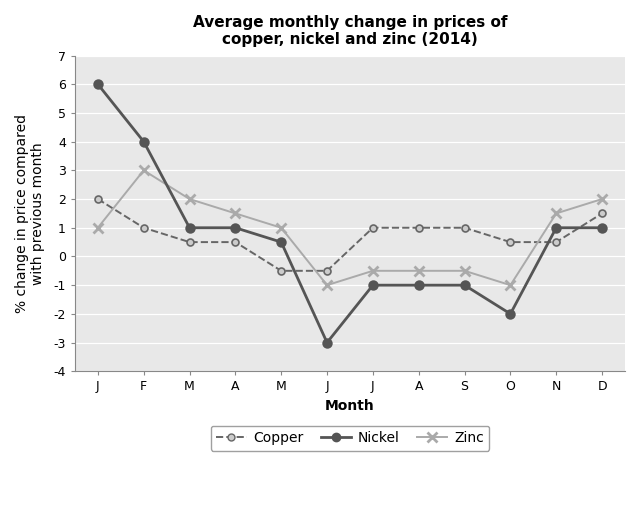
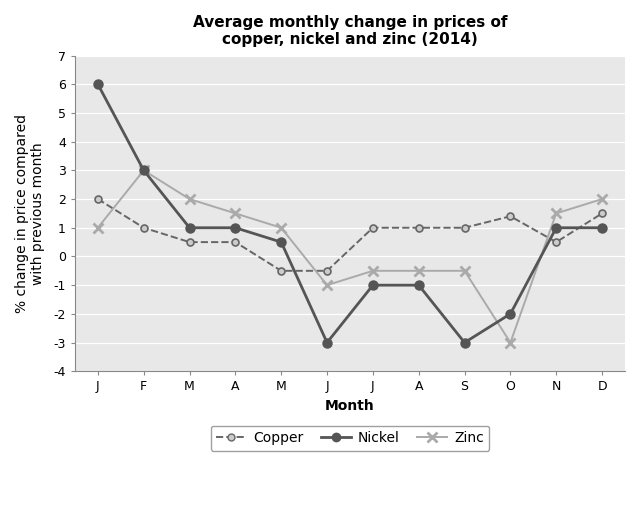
Nickel/F: 4.0 -> 3.0
Nickel/S: -1.0 -> -3.0
Copper/O: 0.5 -> 1.4
Zinc/O: -1.0 -> -3.0
